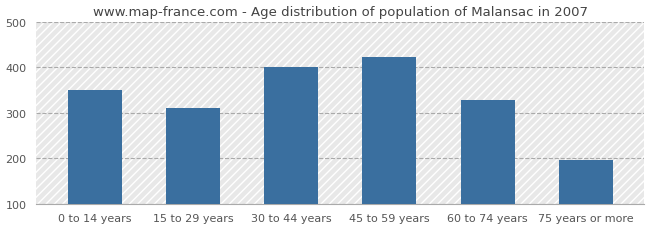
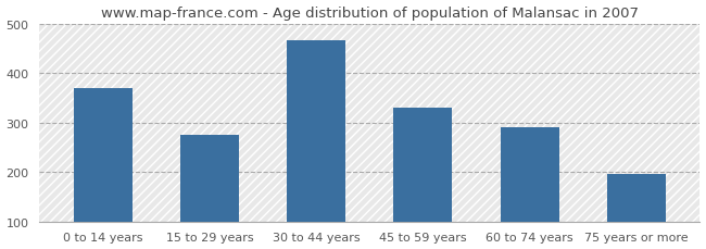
0 to 14 years: 350 -> 370
15 to 29 years: 310 -> 275
30 to 44 years: 400 -> 465
45 to 59 years: 422 -> 330
60 to 74 years: 328 -> 290
